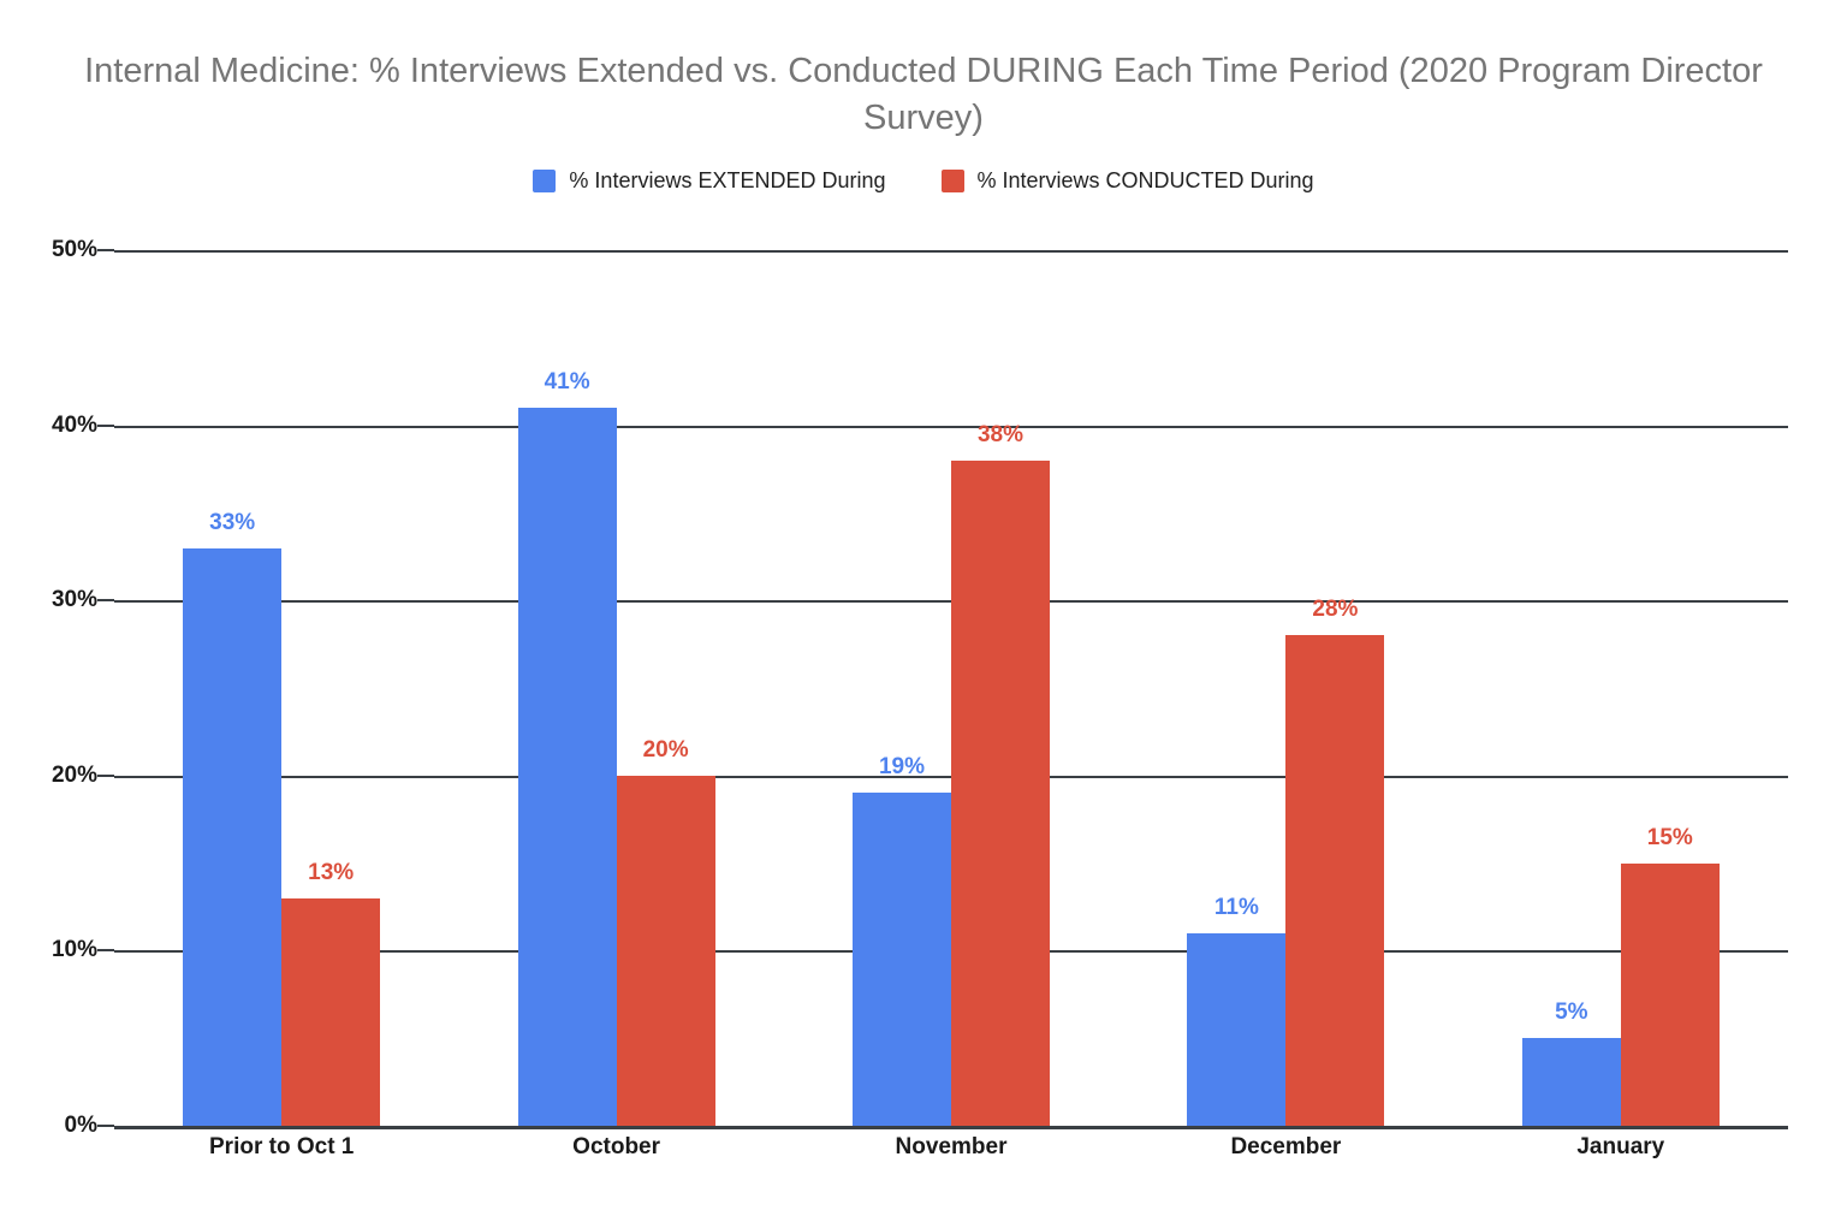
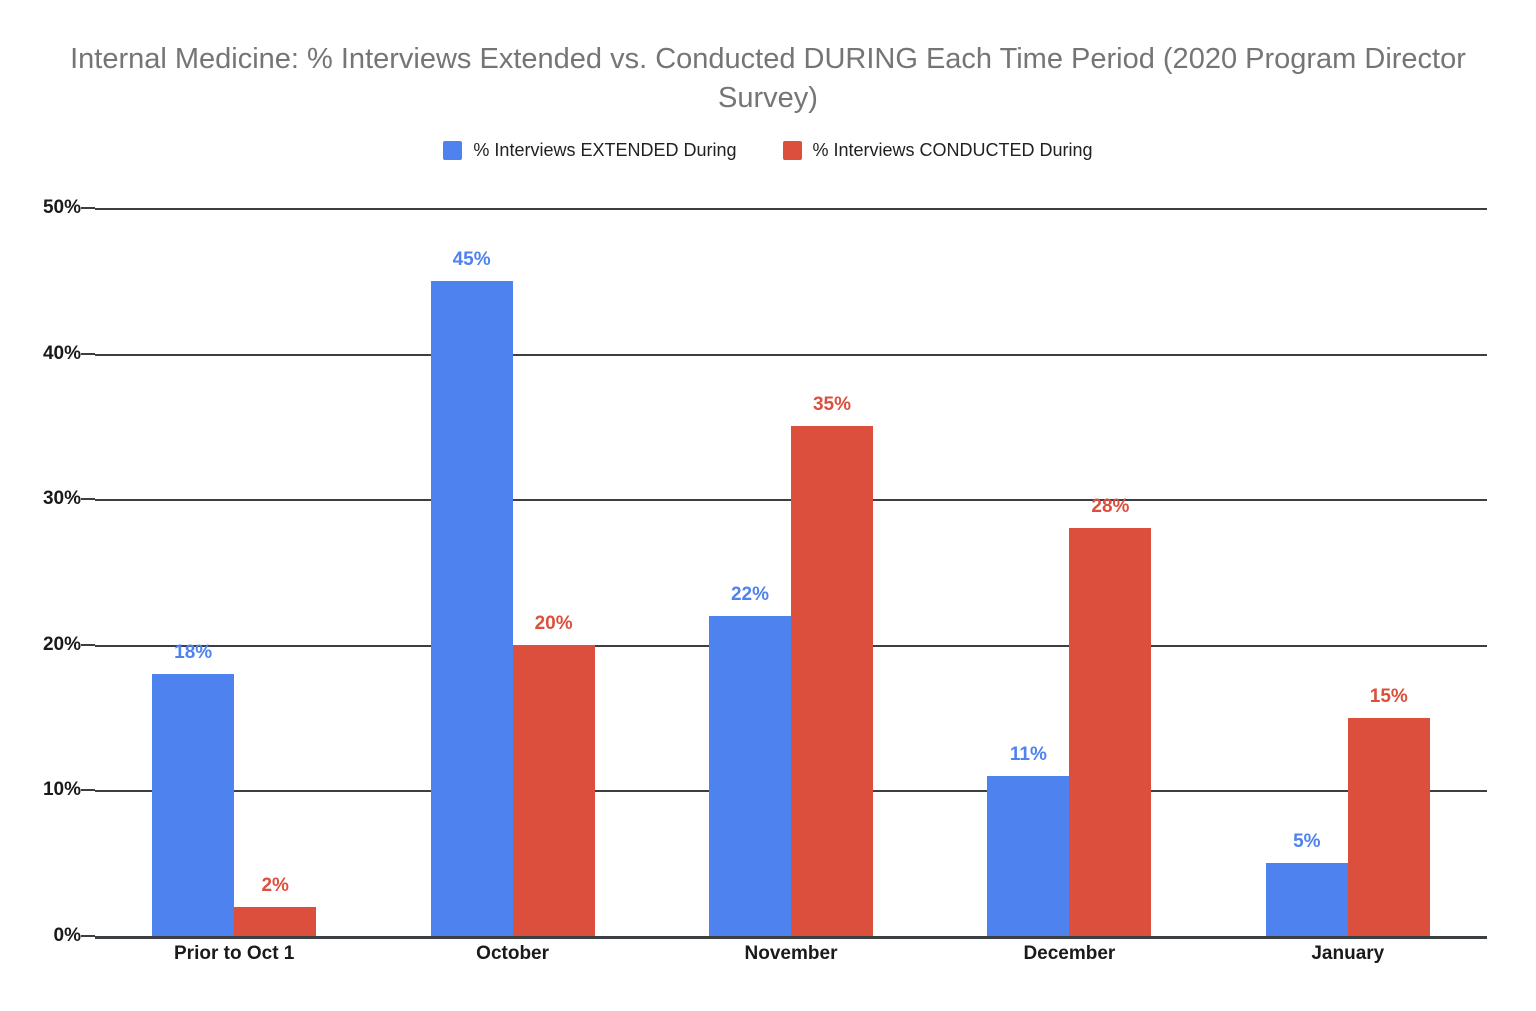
% Interviews EXTENDED During/Prior to Oct 1: 33% -> 18%
% Interviews CONDUCTED During/Prior to Oct 1: 13% -> 2%
% Interviews EXTENDED During/October: 41% -> 45%
% Interviews EXTENDED During/November: 19% -> 22%
% Interviews CONDUCTED During/November: 38% -> 35%
